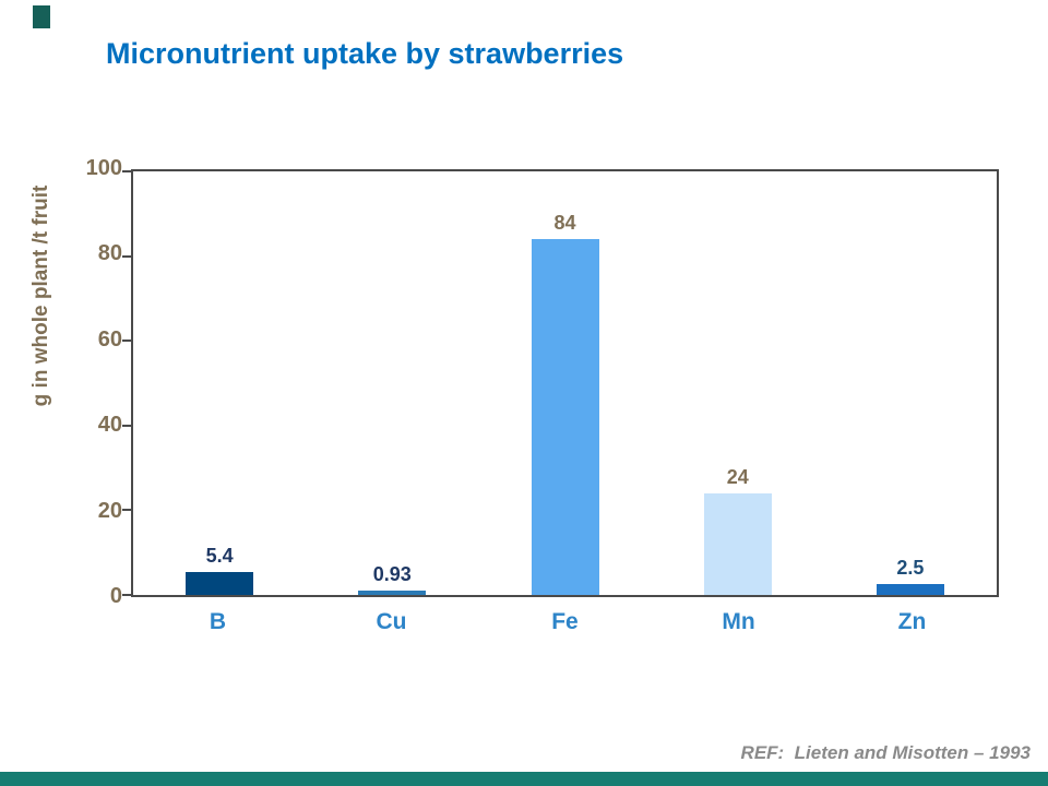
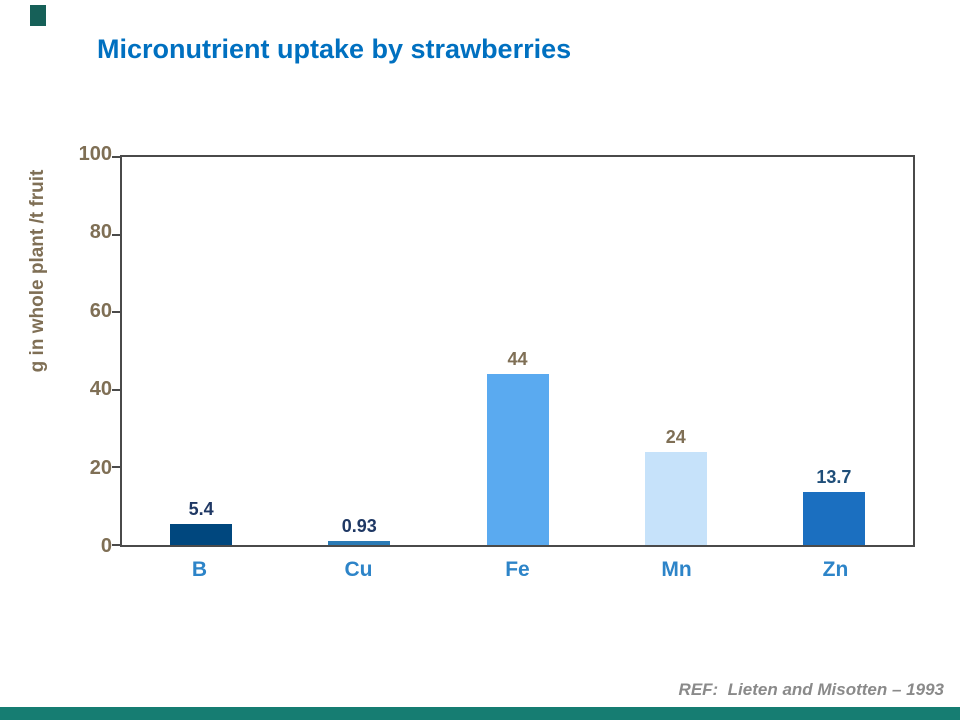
Fe: 84 -> 44
Zn: 2.5 -> 13.7
